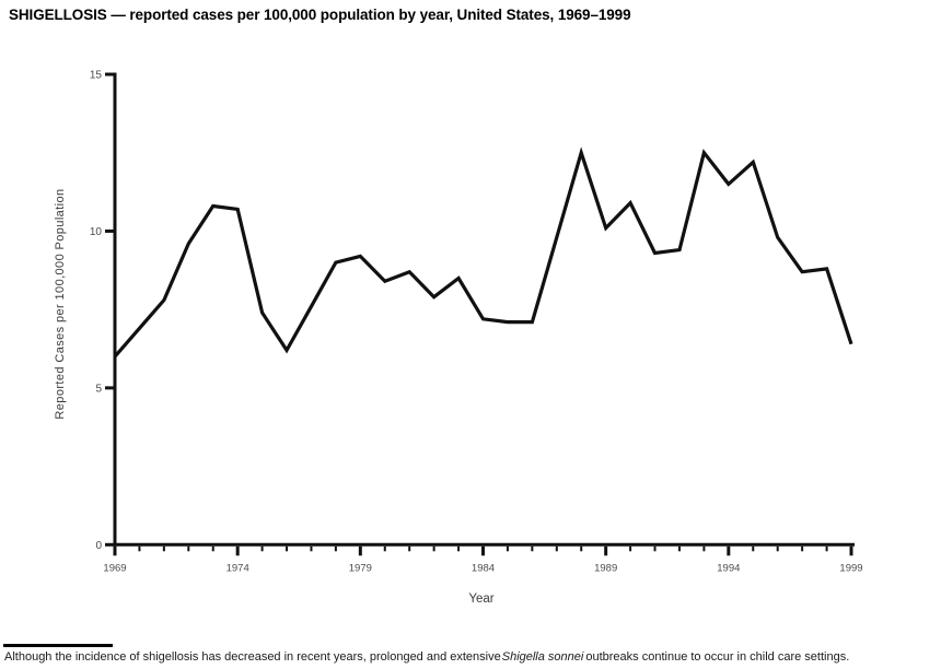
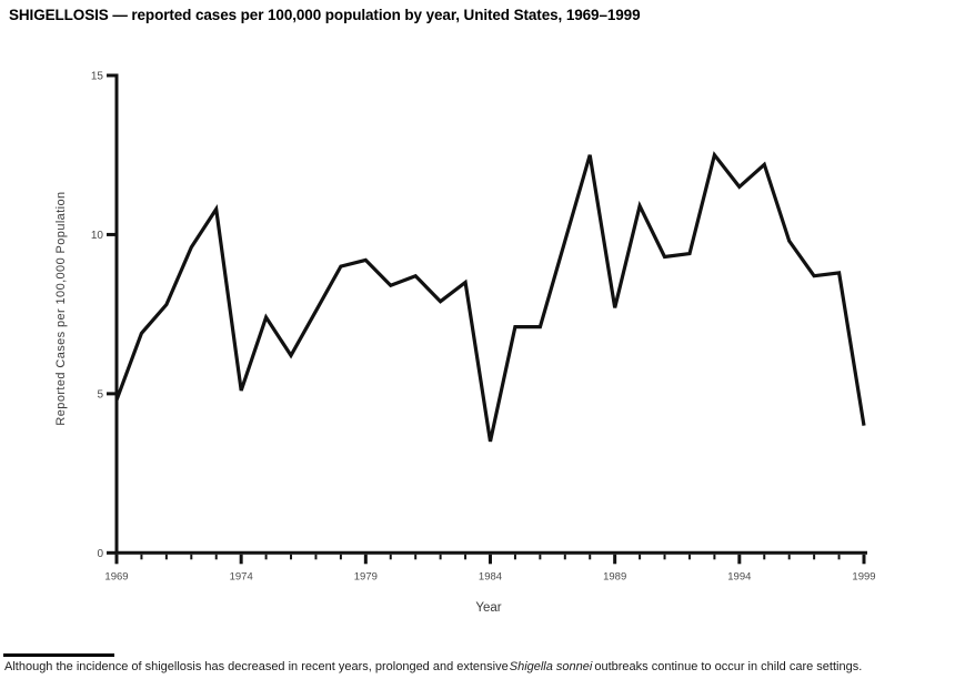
1969: 6.0 -> 4.8
1974: 10.7 -> 5.1
1984: 7.2 -> 3.5
1989: 10.1 -> 7.7
1999: 6.4 -> 4.0
